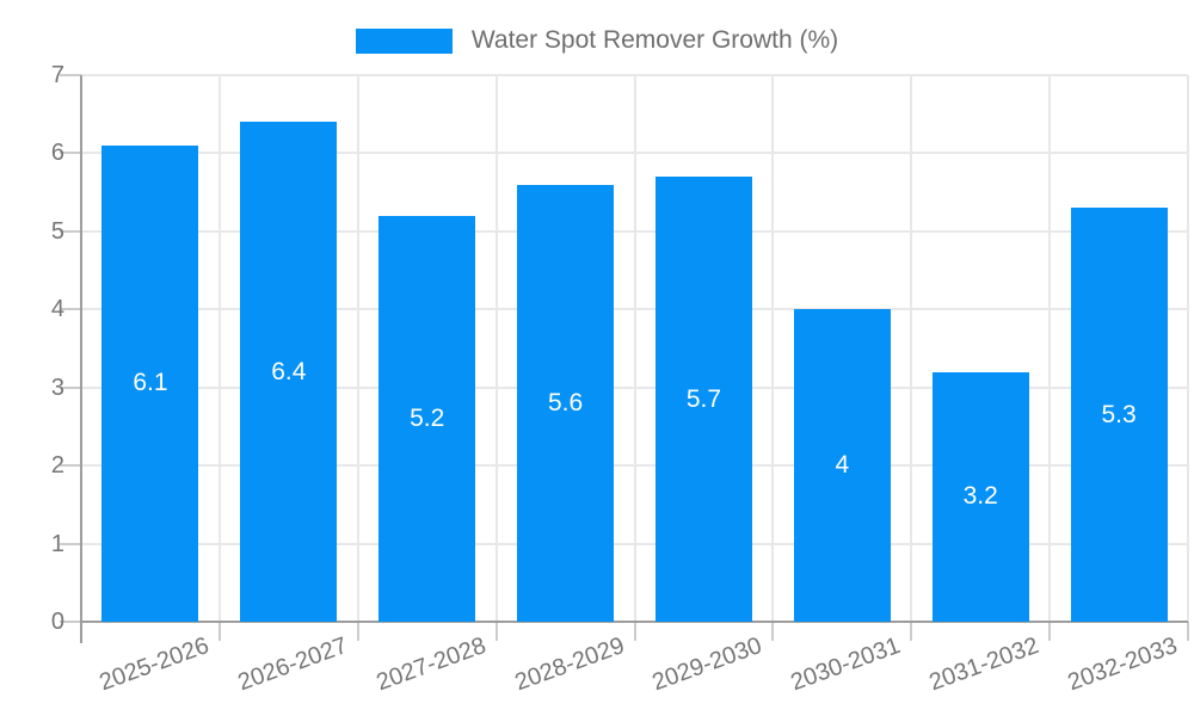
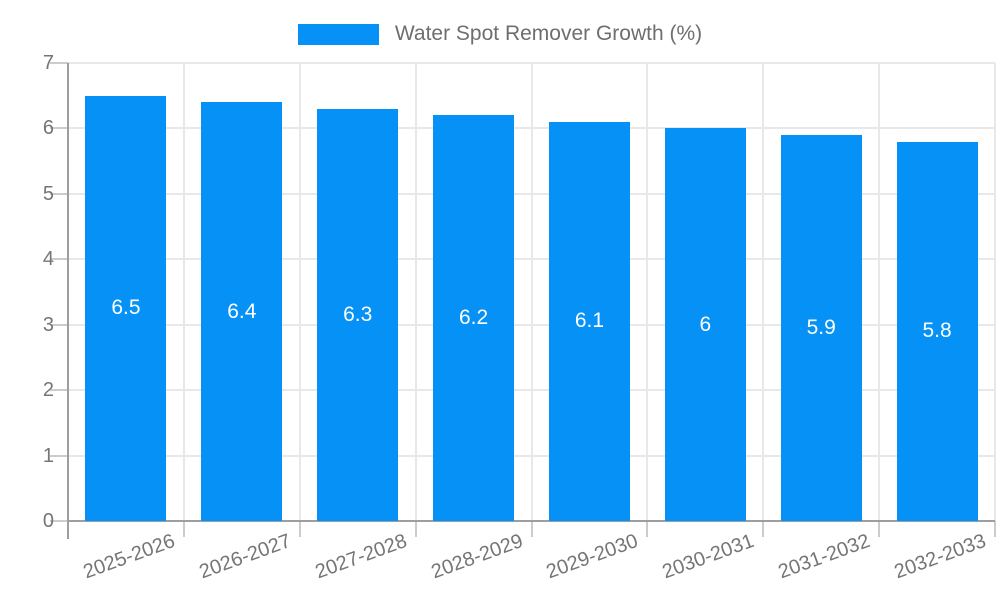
2025-2026: 6.1 -> 6.5
2027-2028: 5.2 -> 6.3
2028-2029: 5.6 -> 6.2
2029-2030: 5.7 -> 6.1
2030-2031: 4 -> 6
2031-2032: 3.2 -> 5.9
2032-2033: 5.3 -> 5.8
